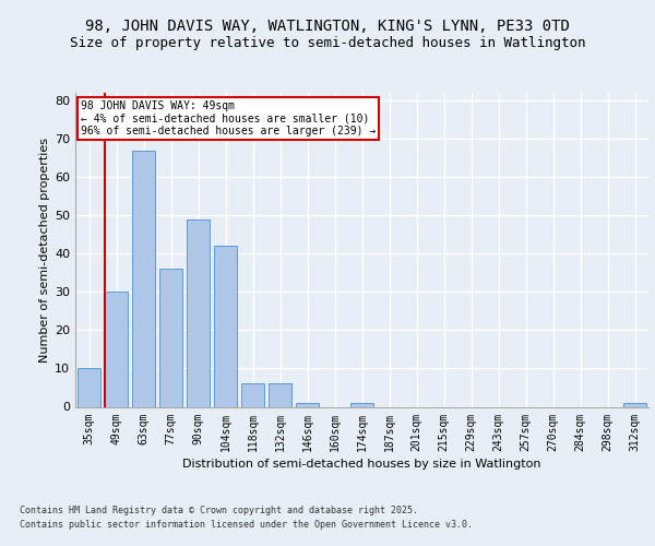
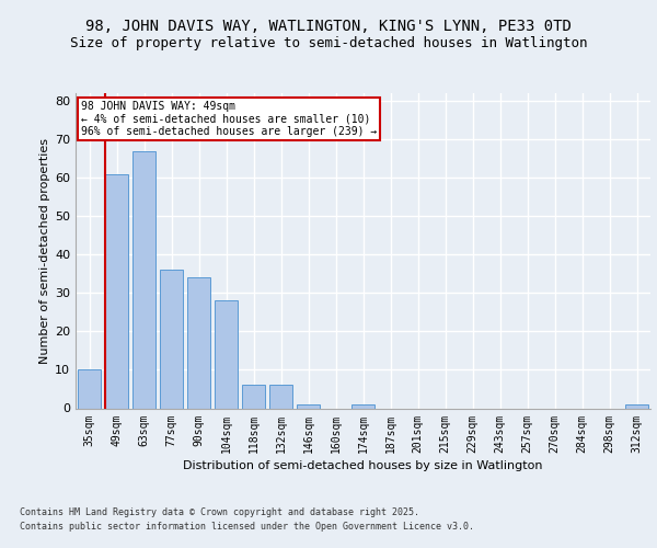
49sqm: 30 -> 61
90sqm: 49 -> 34
104sqm: 42 -> 28
